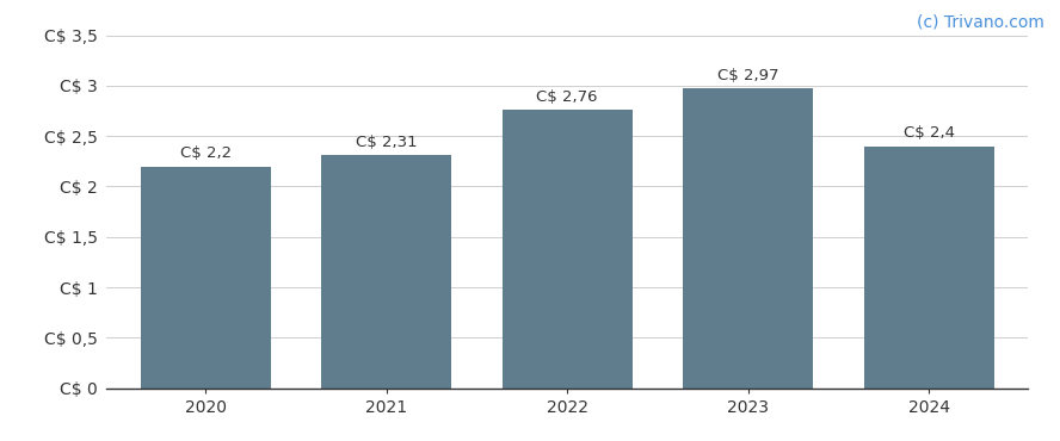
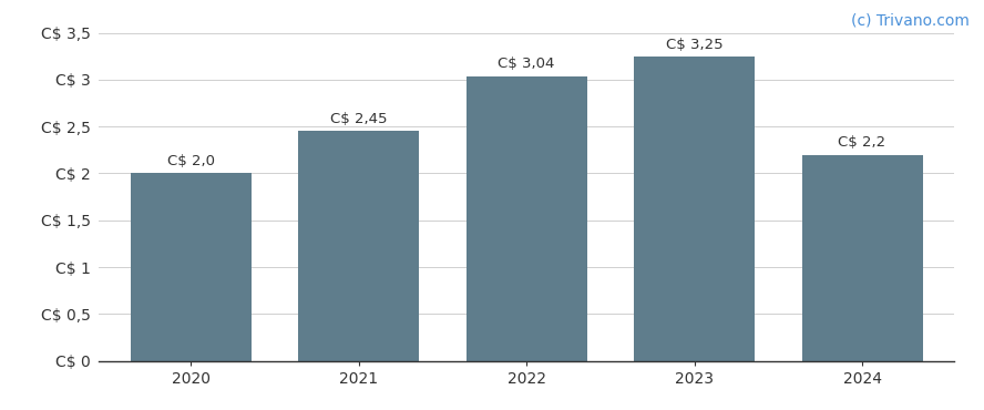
2020: 2,2 -> 2,0
2021: 2,31 -> 2,45
2022: 2,76 -> 3,04
2023: 2,97 -> 3,25
2024: 2,4 -> 2,2
